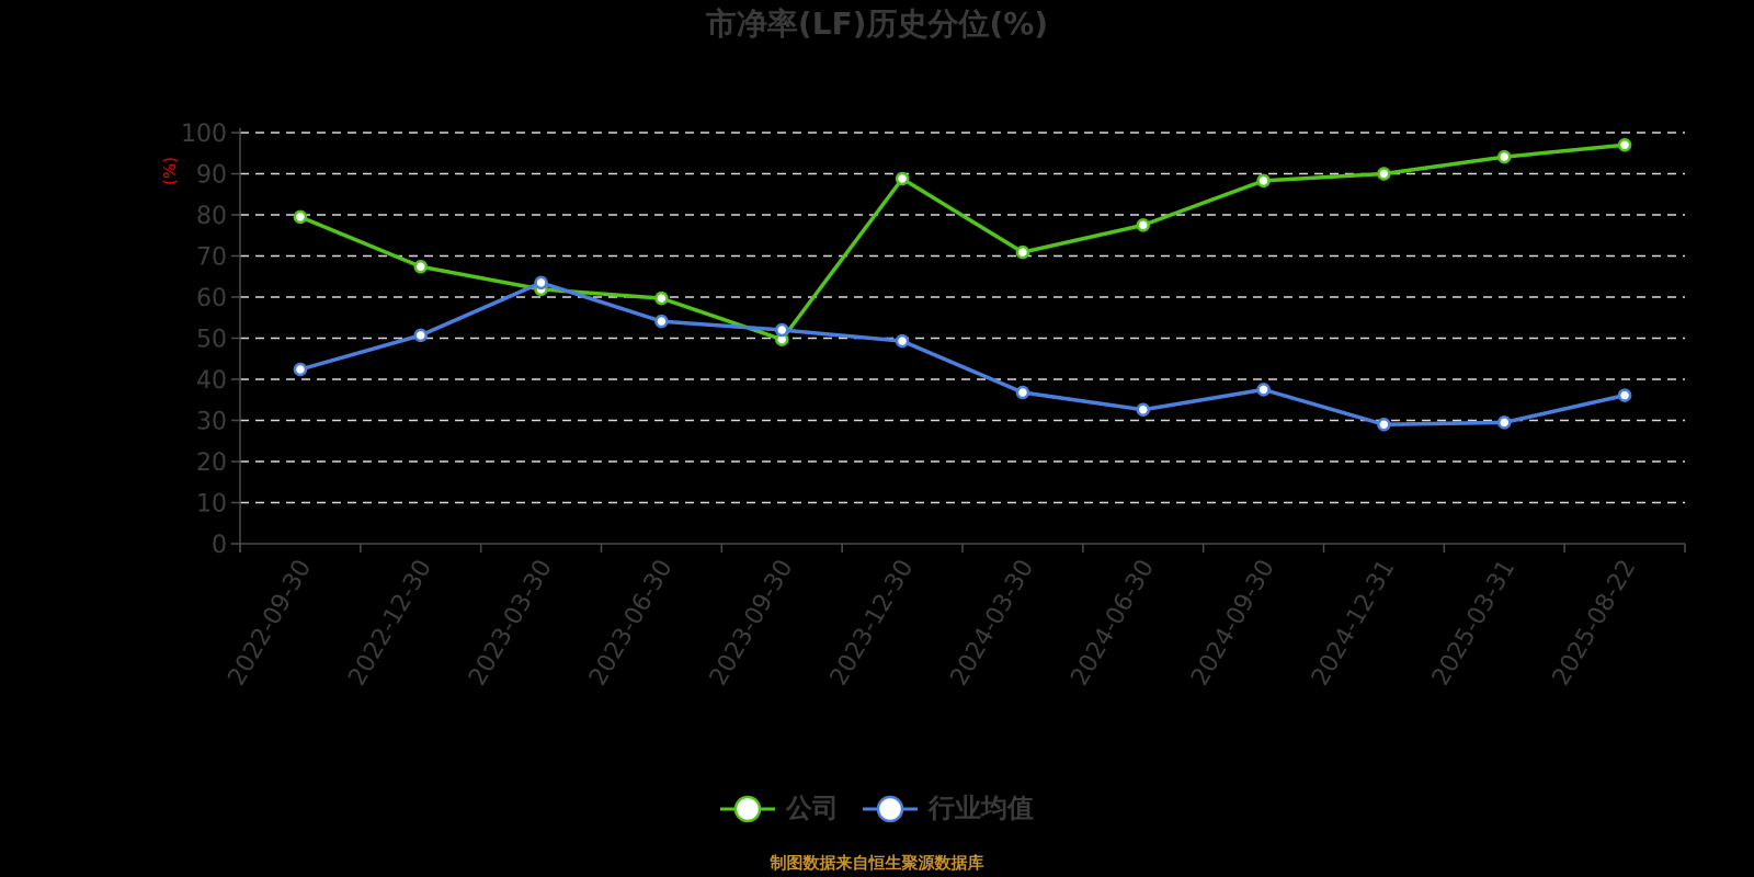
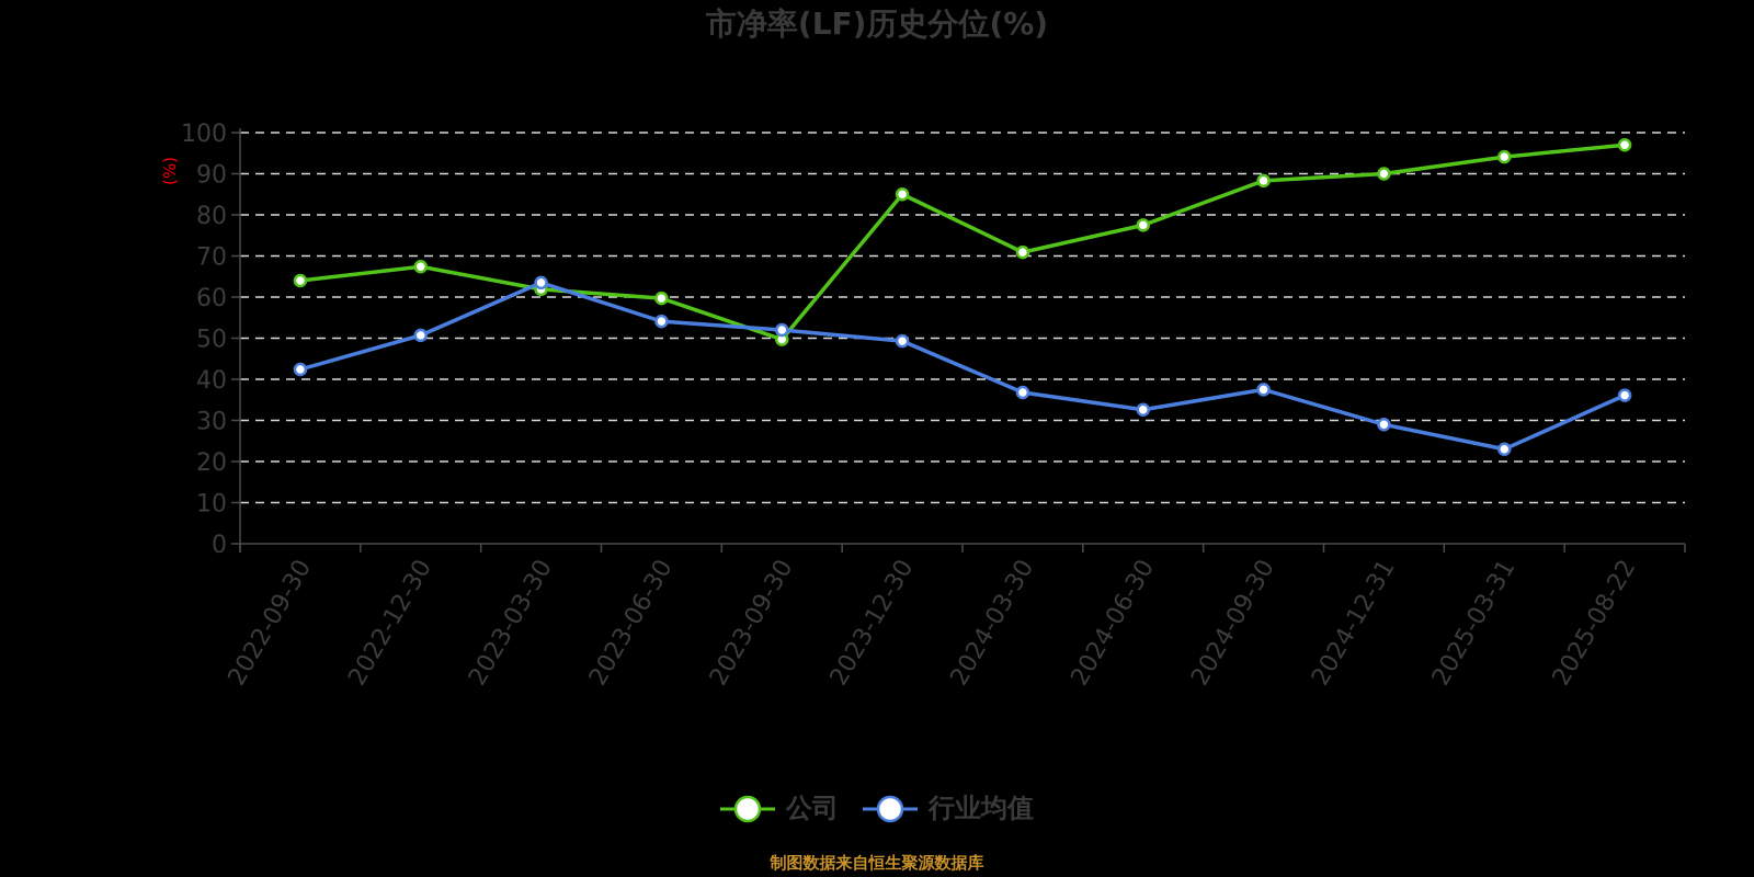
公司/2022-09-30: 80 -> 64
公司/2023-12-30: 89 -> 85
行业均值/2025-03-31: 30 -> 23
